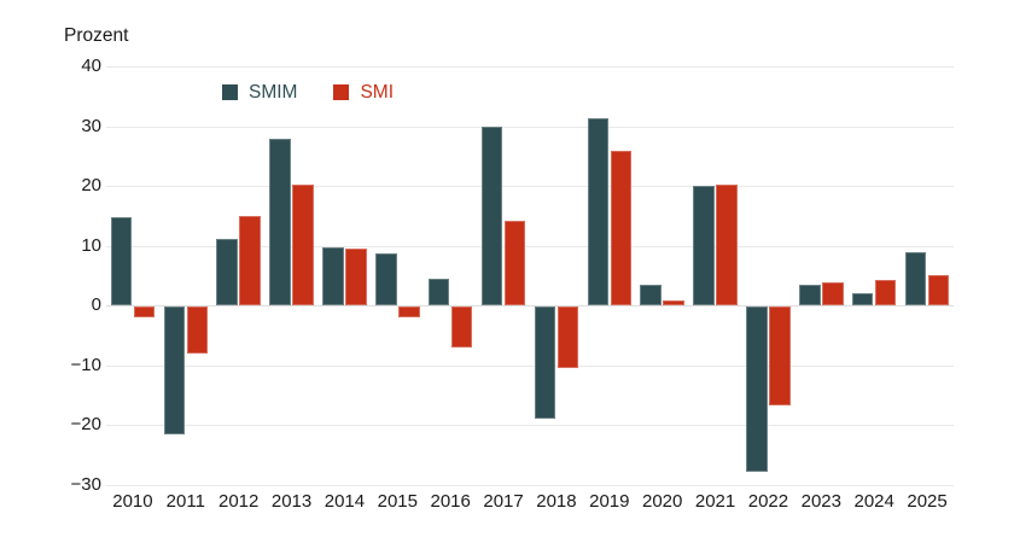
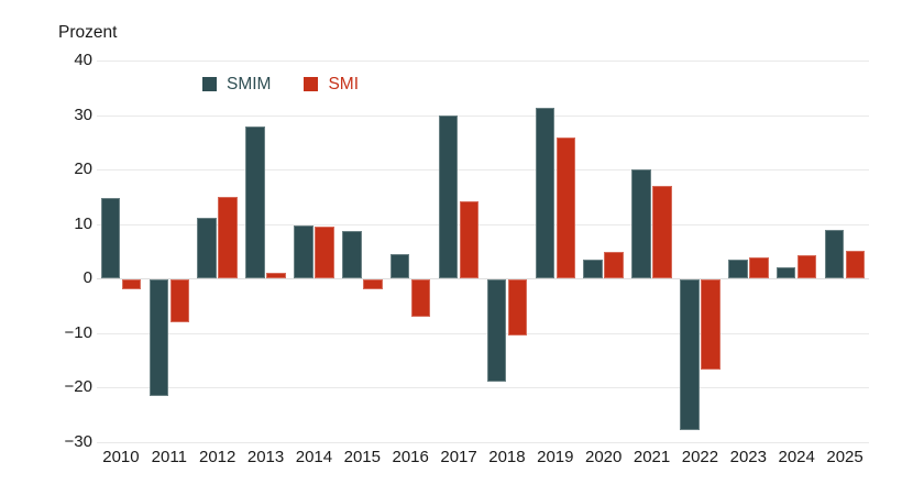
SMI/2013: 20 -> 1
SMI/2020: 1 -> 5
SMI/2021: 20 -> 17
